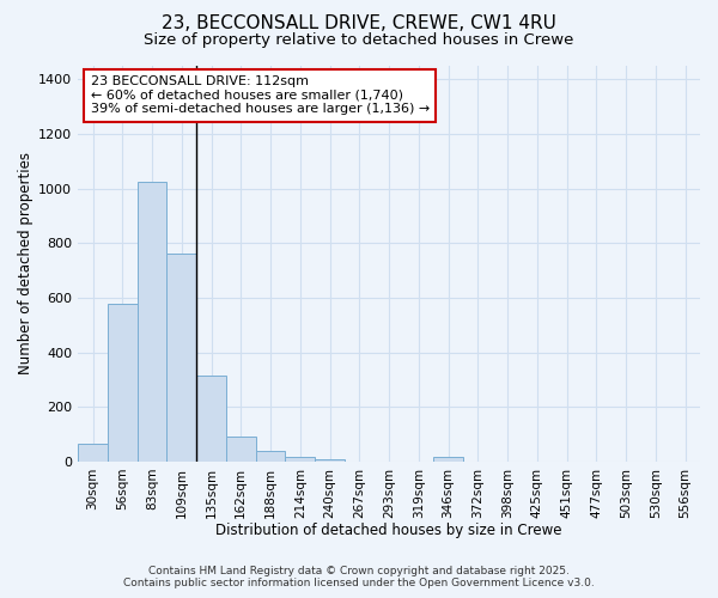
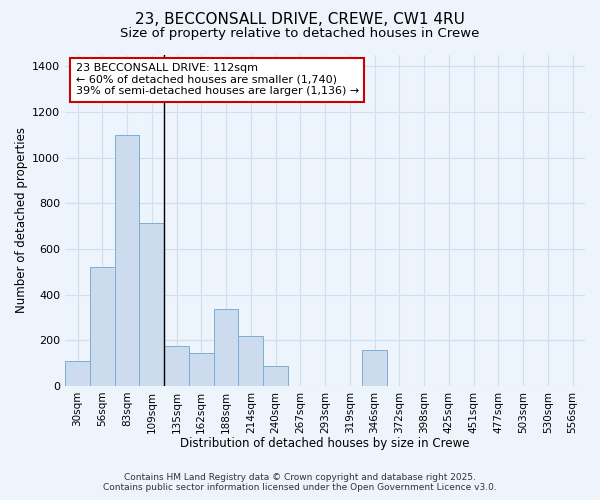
30sqm: 65 -> 110
56sqm: 580 -> 520
83sqm: 1025 -> 1100
109sqm: 760 -> 715
135sqm: 315 -> 175
162sqm: 90 -> 145
188sqm: 40 -> 335
214sqm: 18 -> 220
240sqm: 10 -> 85
346sqm: 15 -> 155
